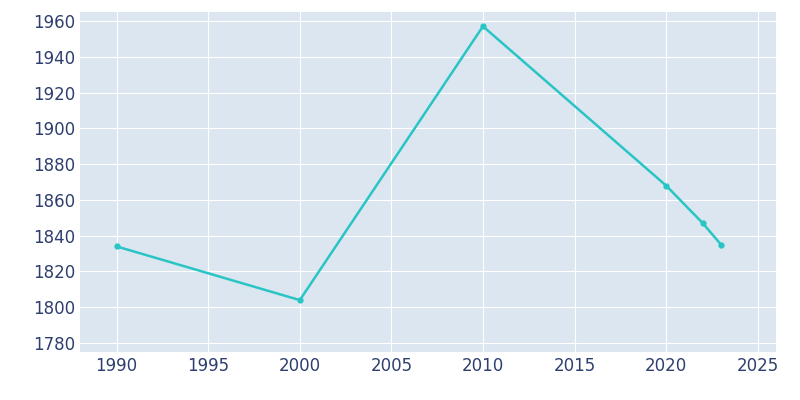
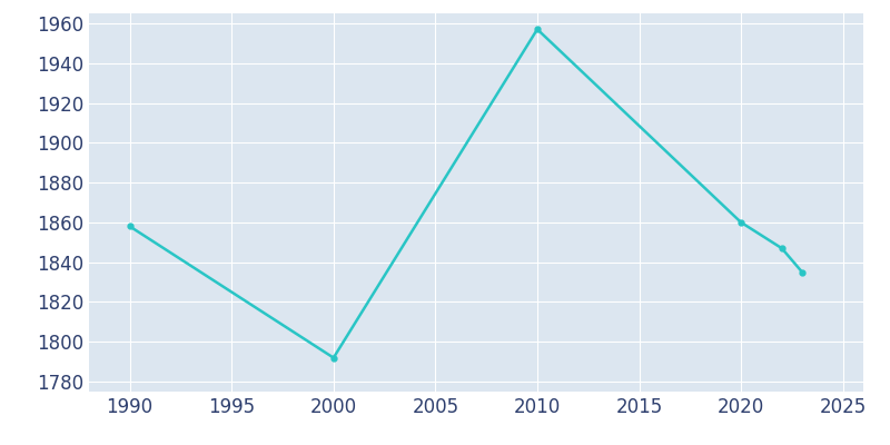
1990: 1834 -> 1858
2000: 1804 -> 1792
2020: 1868 -> 1860
